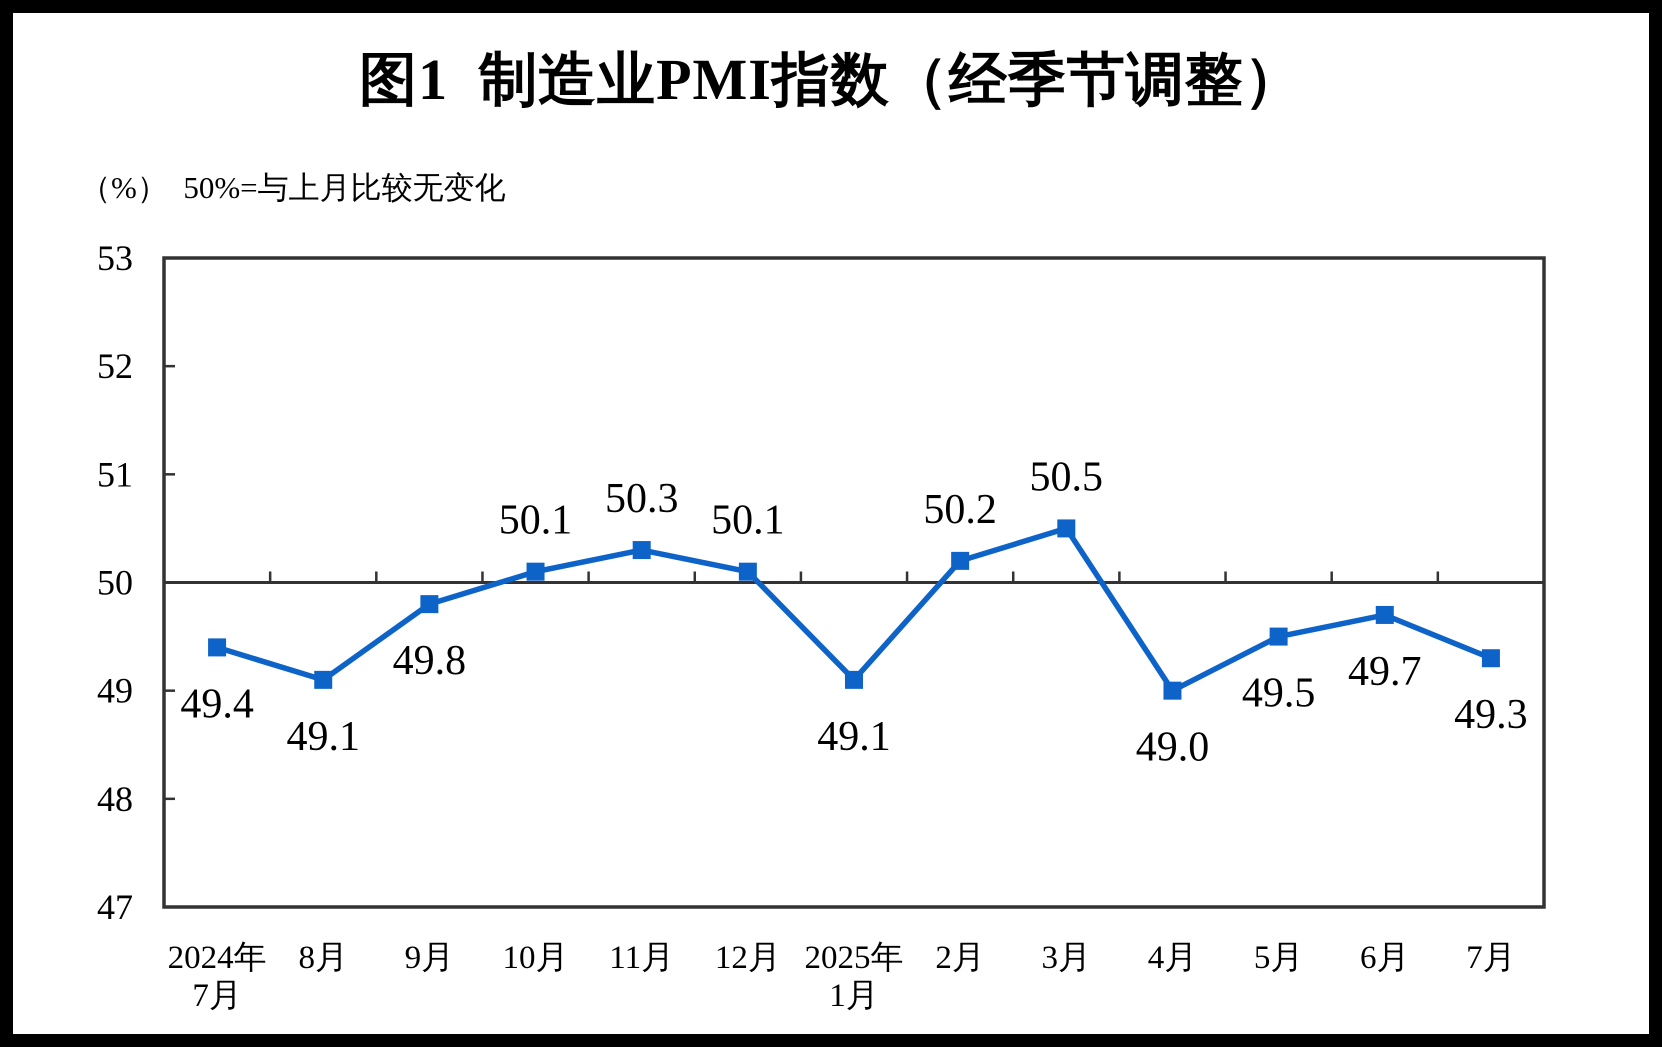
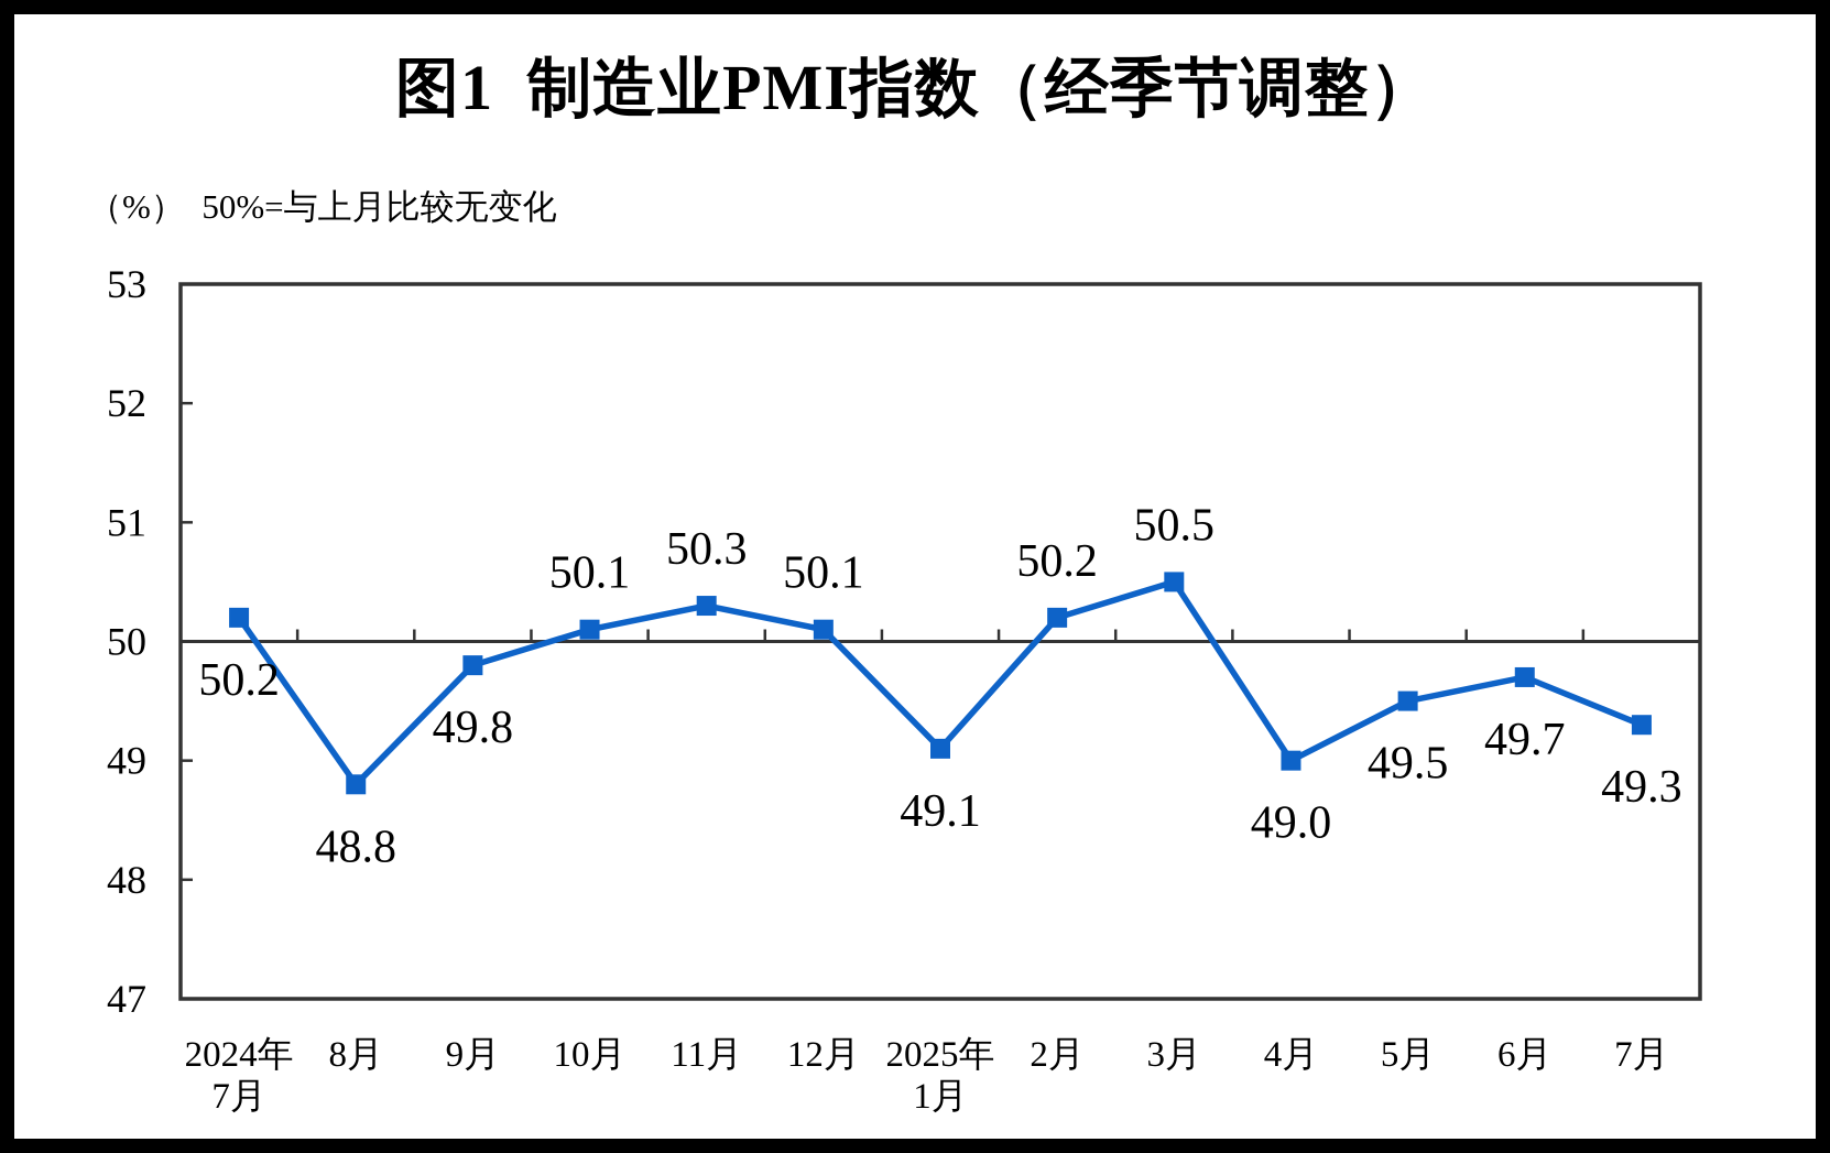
2024年 7月: 49.4 -> 50.2
8月: 49.1 -> 48.8
